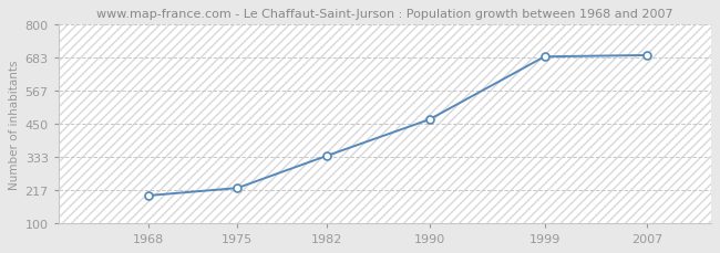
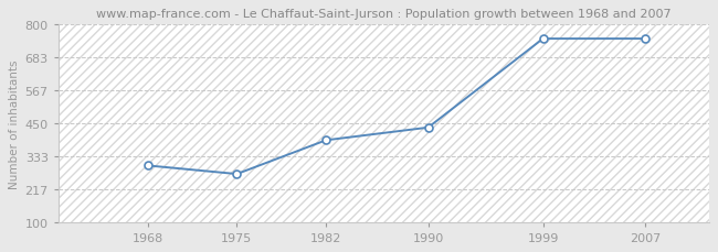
1968: 196 -> 300
1975: 223 -> 270
1982: 337 -> 390
1990: 465 -> 435
1999: 687 -> 750
2007: 692 -> 750
